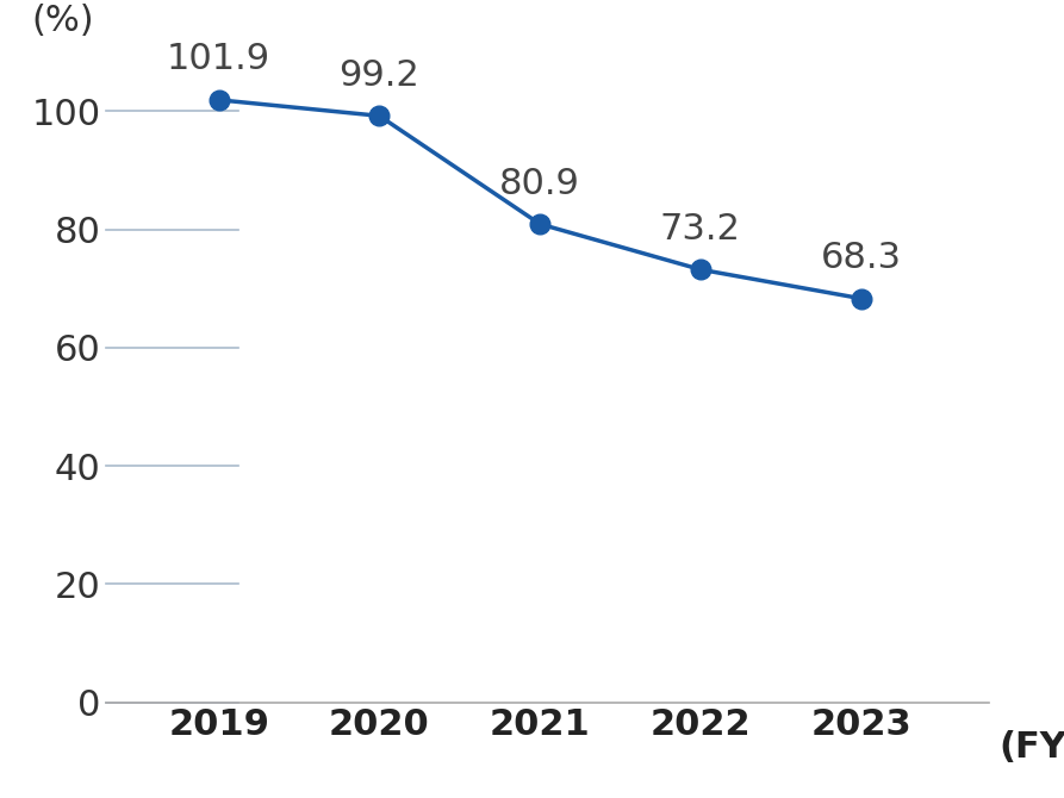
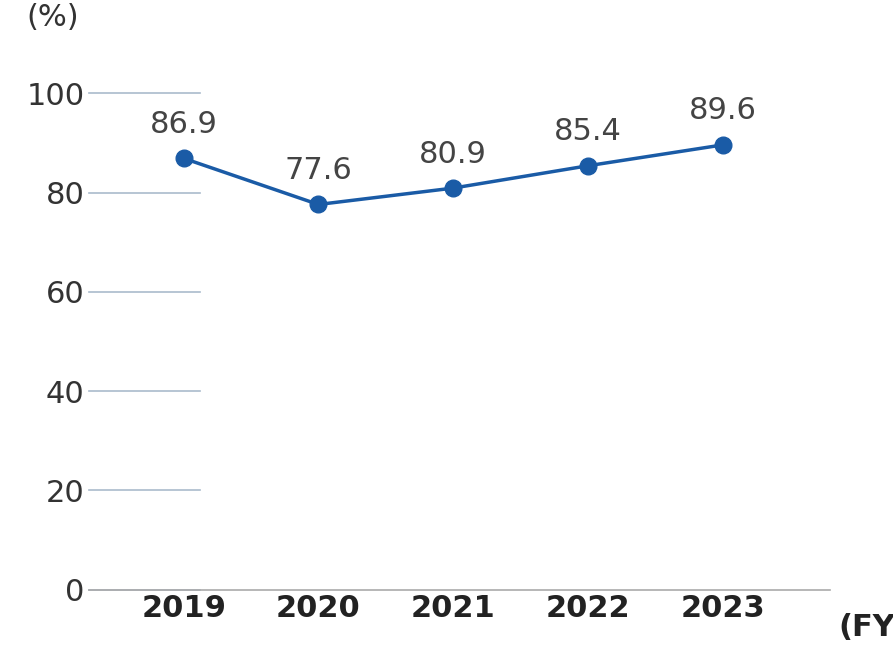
2019: 101.9 -> 86.9
2020: 99.2 -> 77.6
2022: 73.2 -> 85.4
2023: 68.3 -> 89.6
